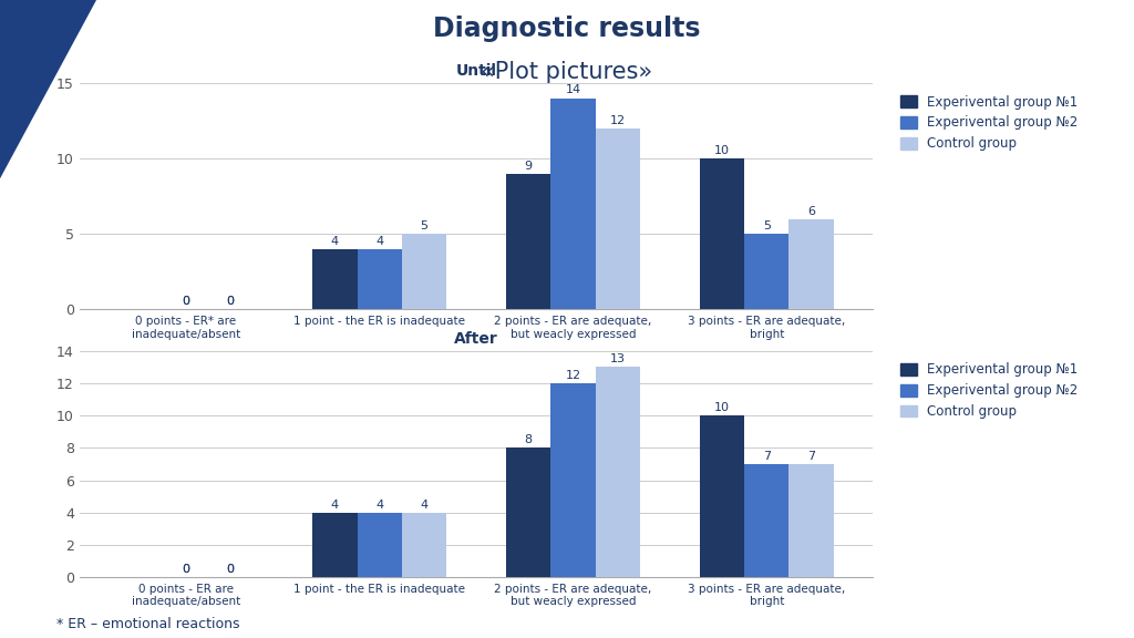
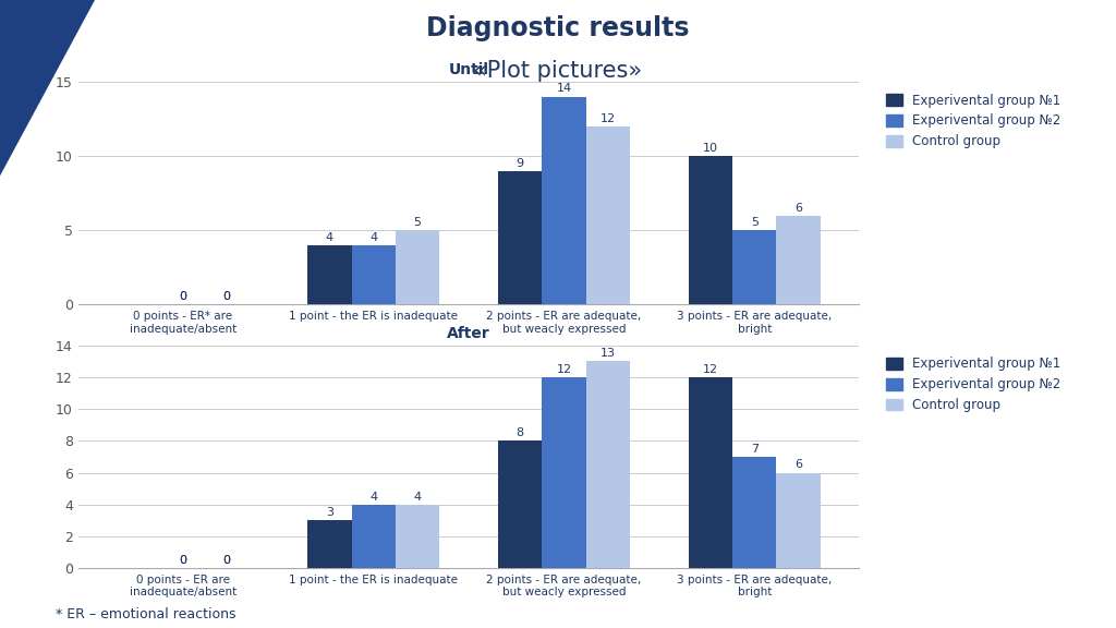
After/Experivental group №1/1 point - the ER is inadequate: 4 -> 3
After/Experivental group №1/3 points - ER are adequate, bright: 10 -> 12
After/Control group/3 points - ER are adequate, bright: 7 -> 6
